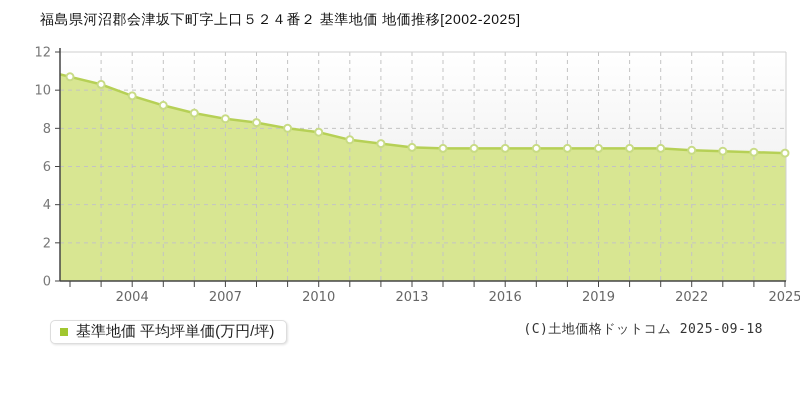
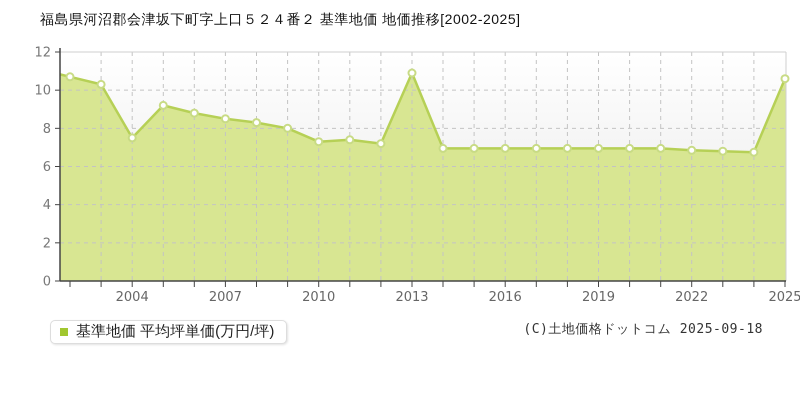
2004: 9.7 -> 7.5
2010: 7.8 -> 7.3
2013: 7.0 -> 10.9
2025: 6.7 -> 10.6
